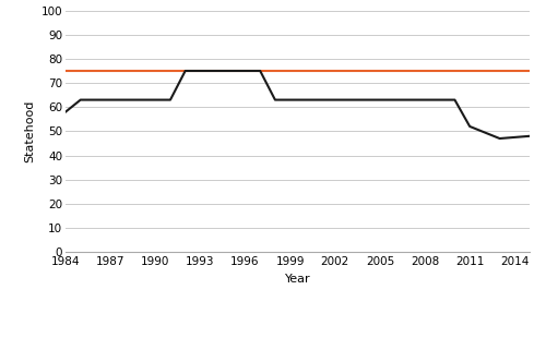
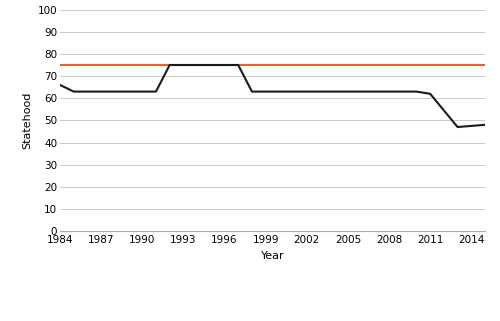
1984: 58 -> 66
2011: 52 -> 62
